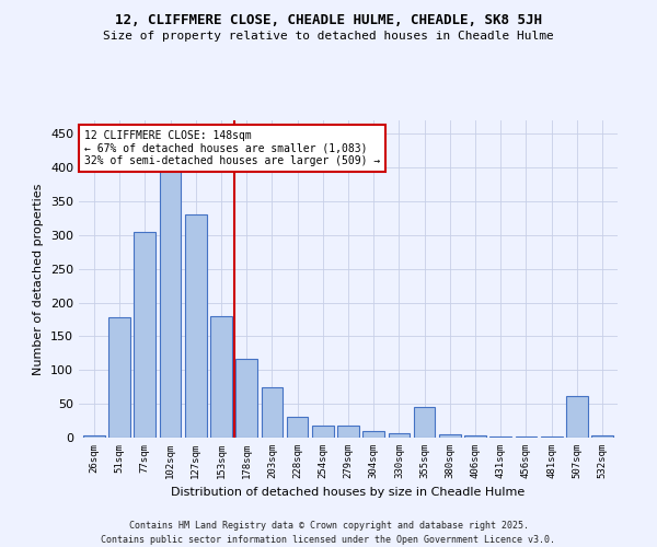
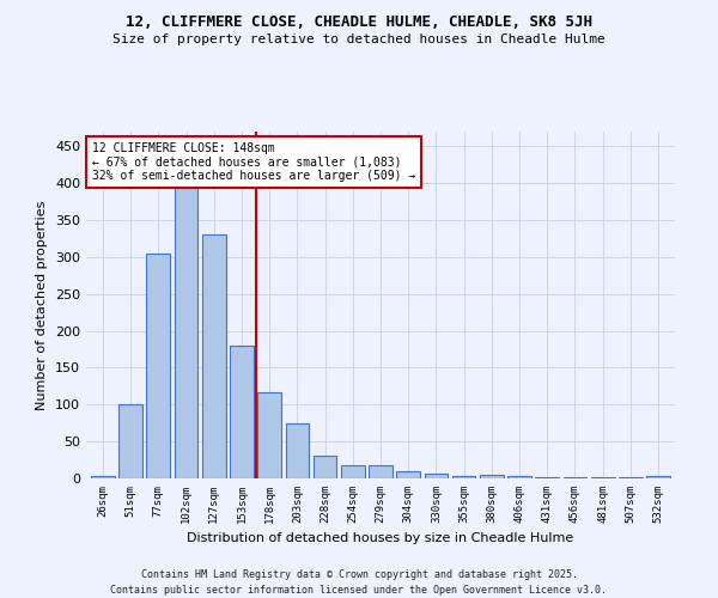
51sqm: 178 -> 101
355sqm: 46 -> 3
507sqm: 62 -> 1
